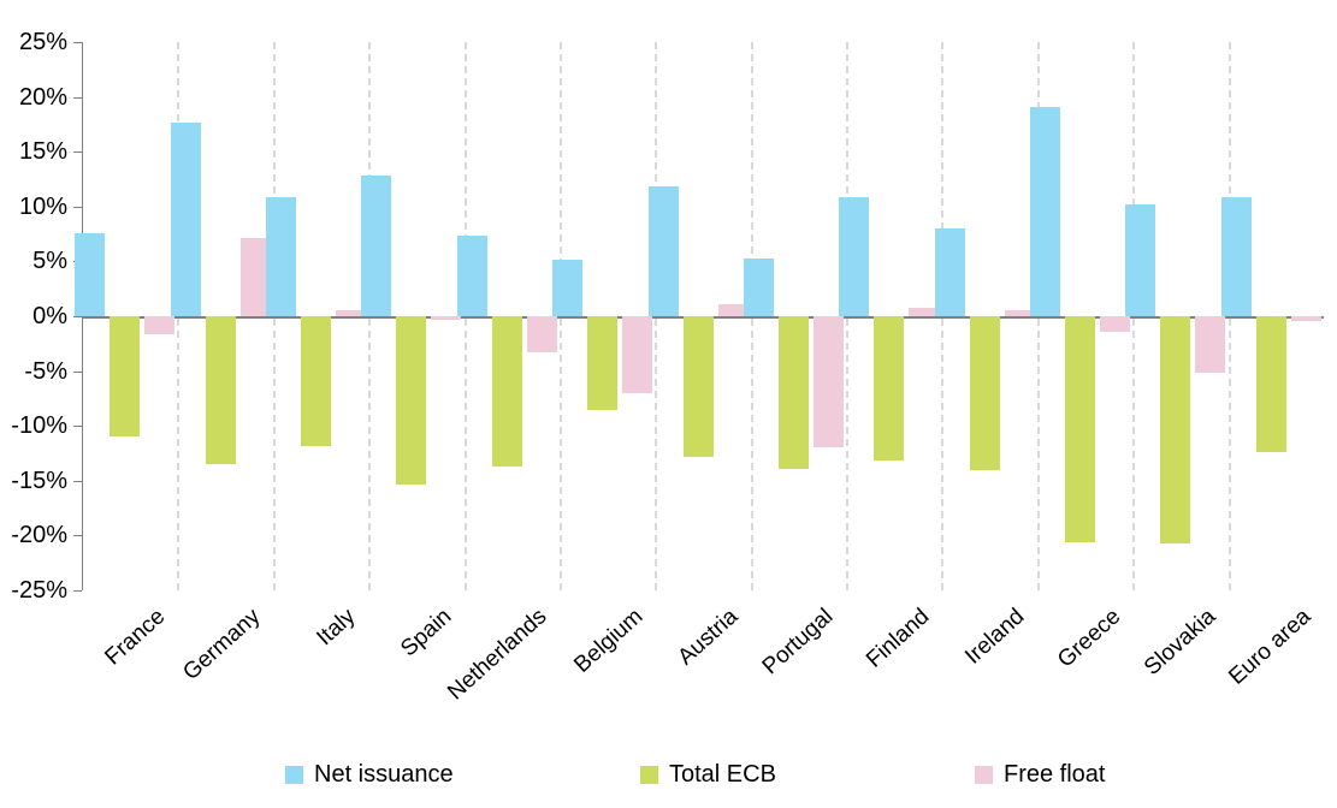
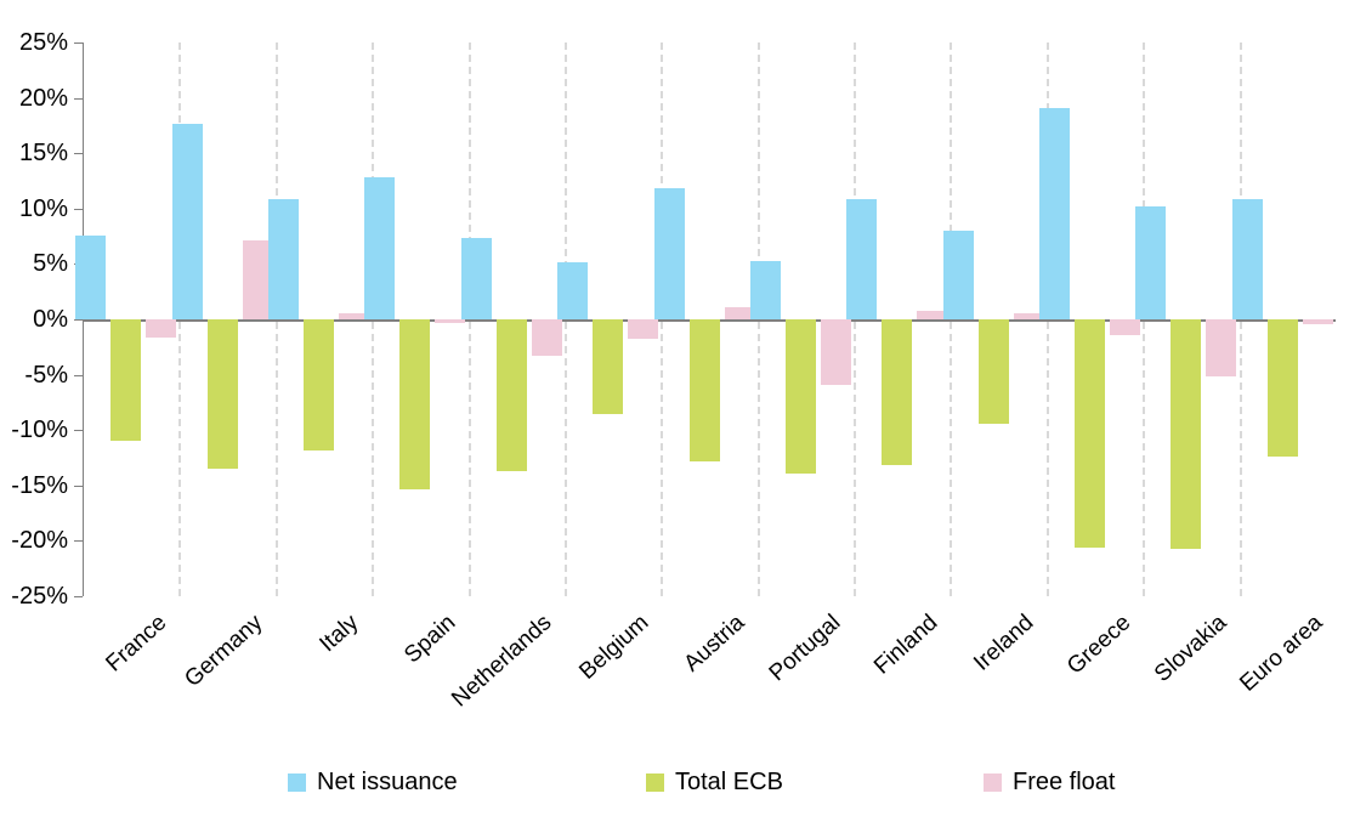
Free float/Belgium: -7% -> -2%
Free float/Portugal: -12% -> -6%
Total ECB/Ireland: -14% -> -9%
